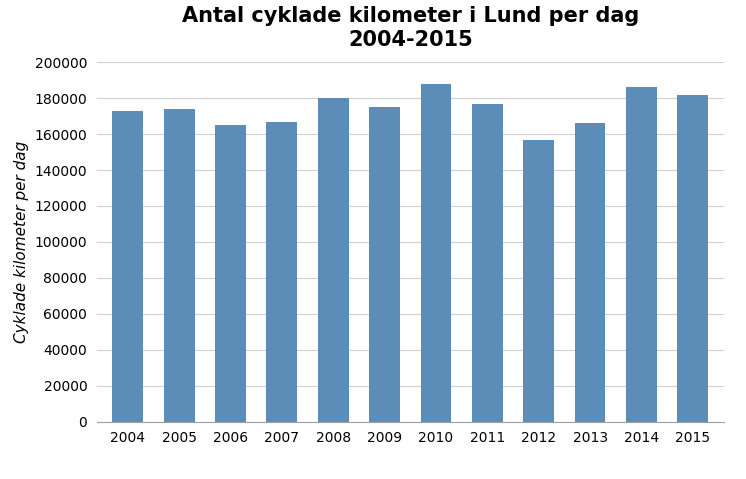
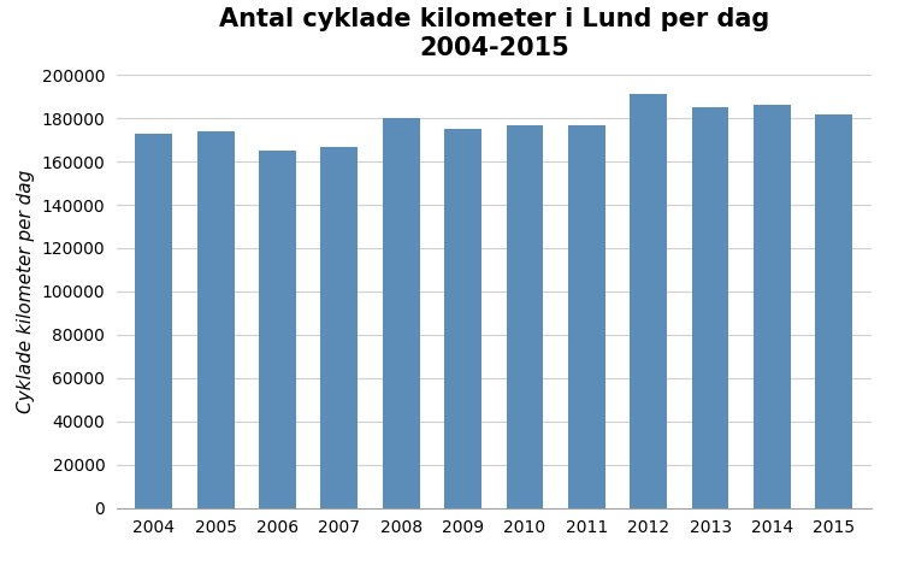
2010: 188000 -> 177000
2012: 157000 -> 191000
2013: 166000 -> 185000
